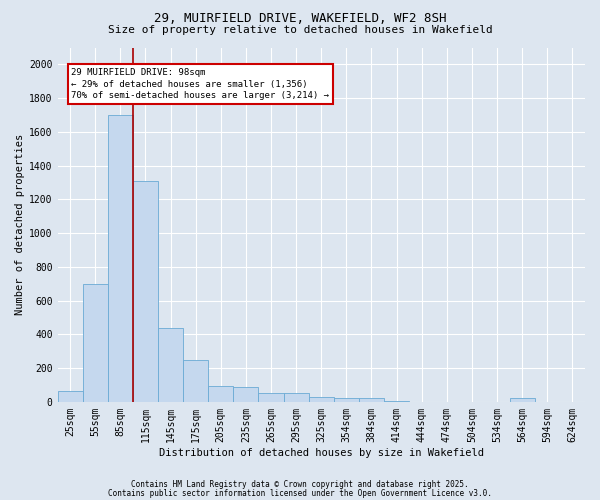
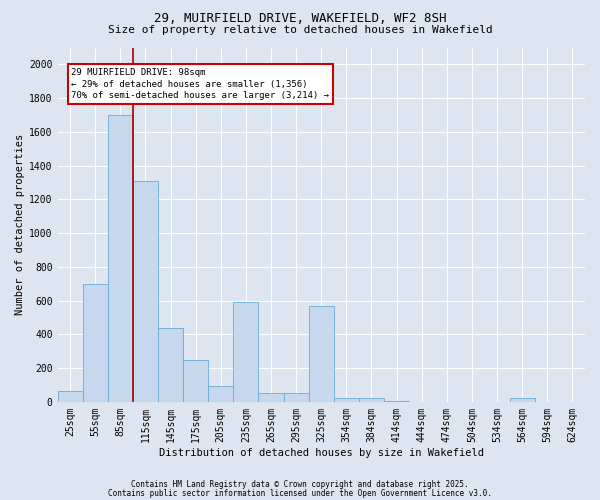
235sqm: 80 -> 590
325sqm: 30 -> 570
